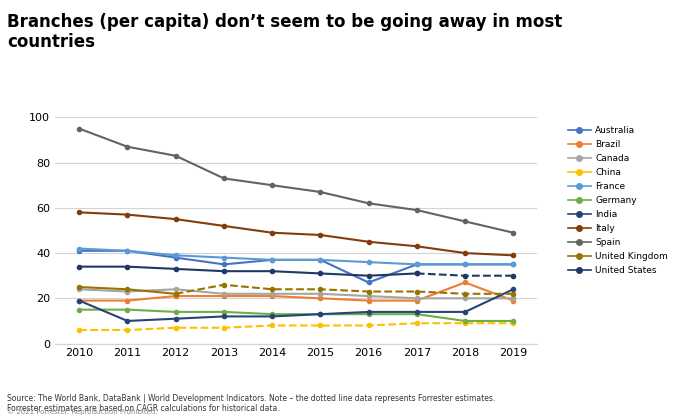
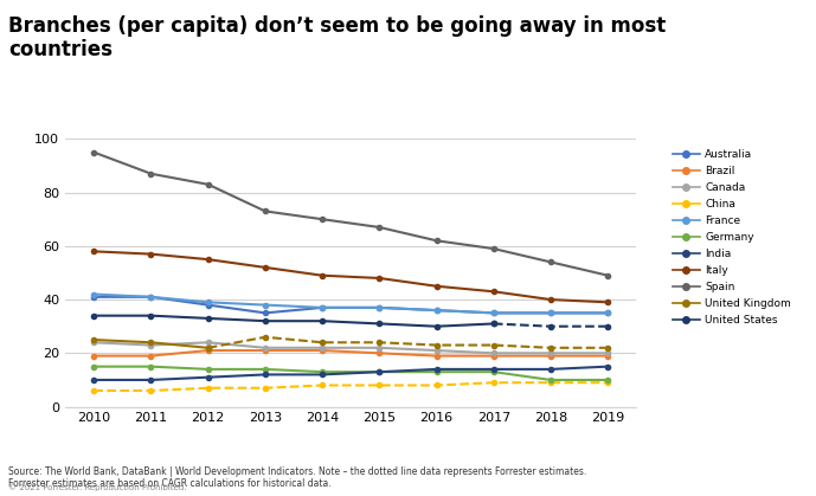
India/2010: 19 -> 10
Australia/2016: 27 -> 36
Brazil/2018: 27 -> 19
India/2019: 24 -> 15
